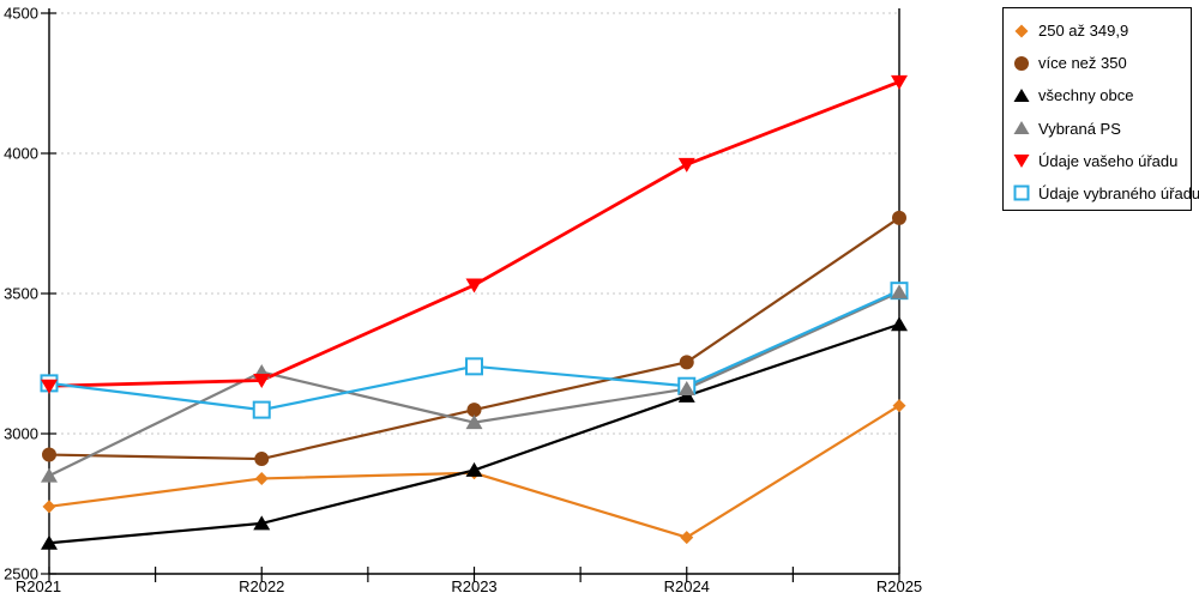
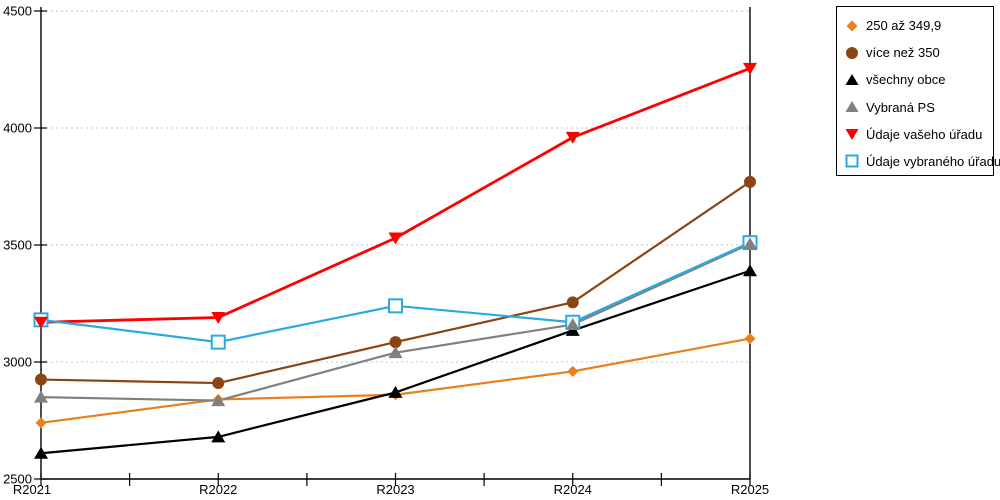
Vybraná PS/R2022: 3220 -> 2840
250 až 349,9/R2024: 2630 -> 2960
